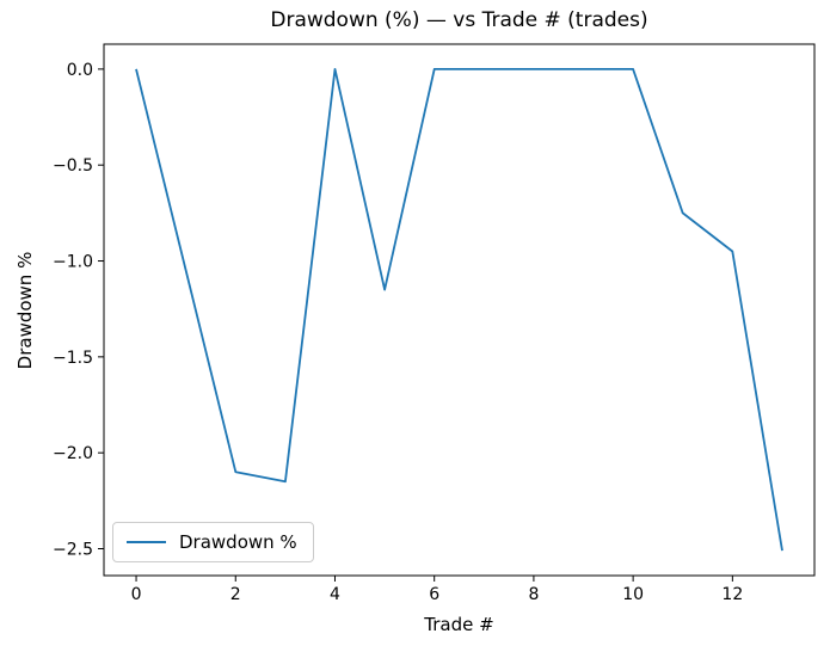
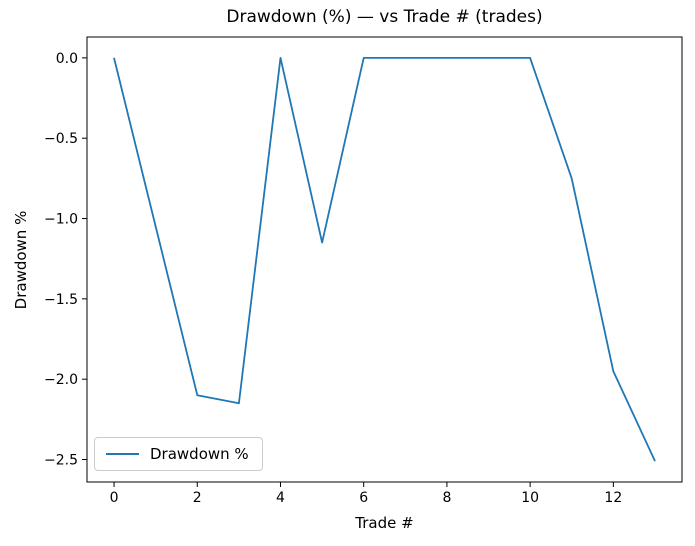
12: -0.95 -> -1.95
